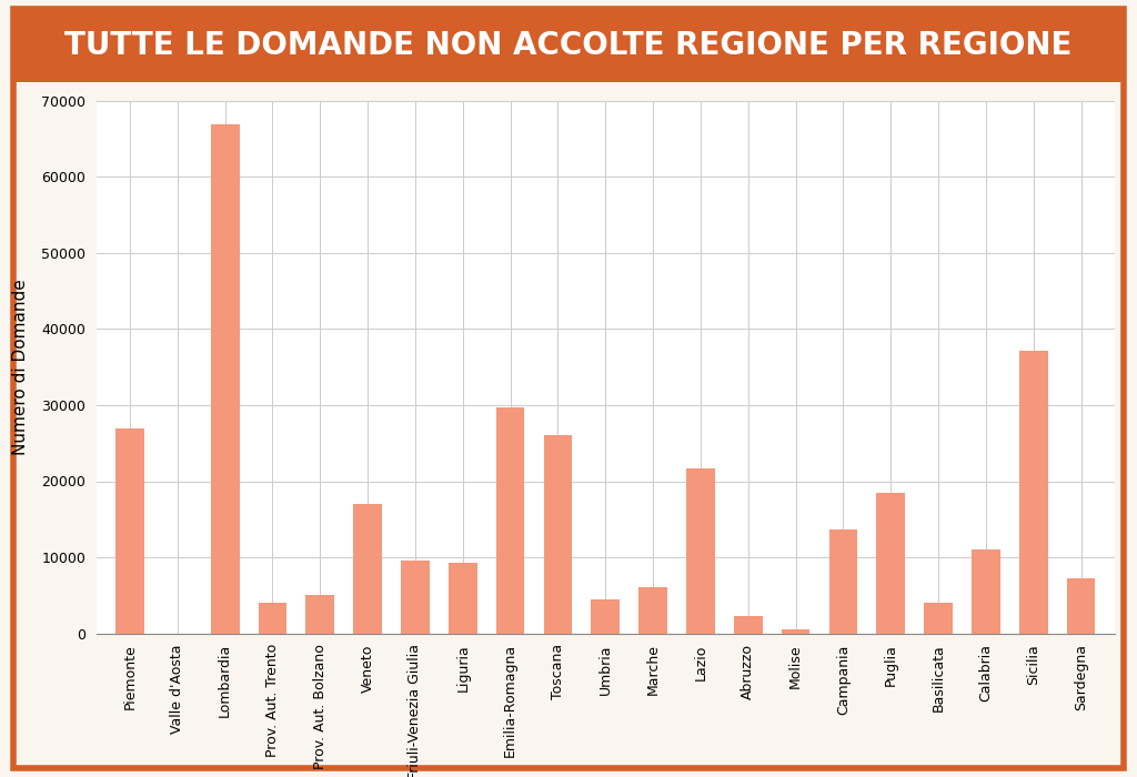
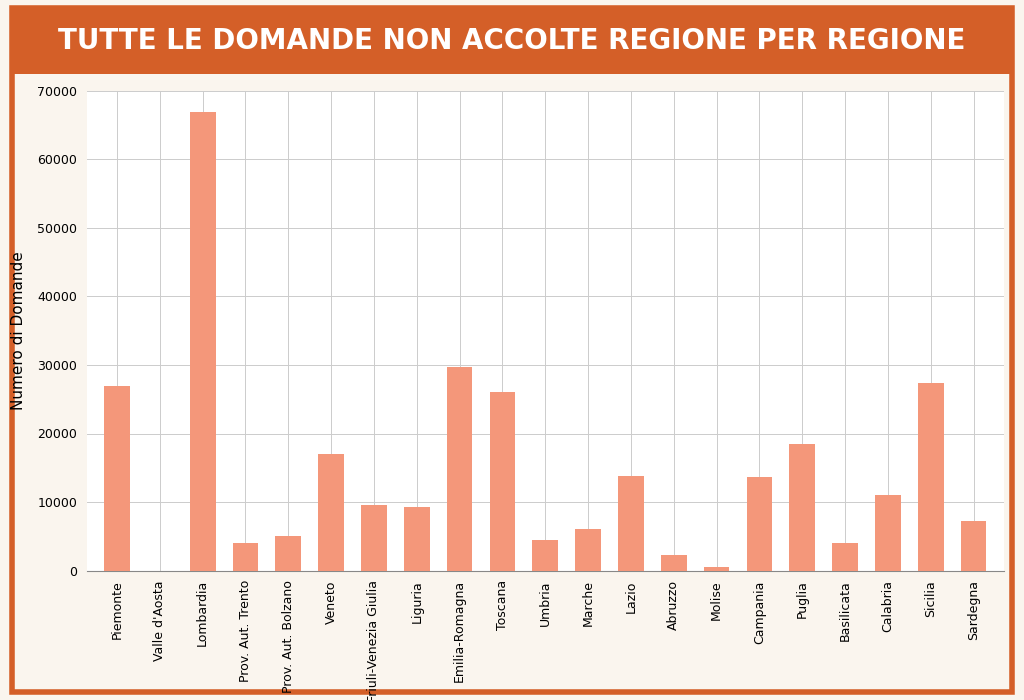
Lazio: 21700 -> 13800
Sicilia: 37200 -> 27400
